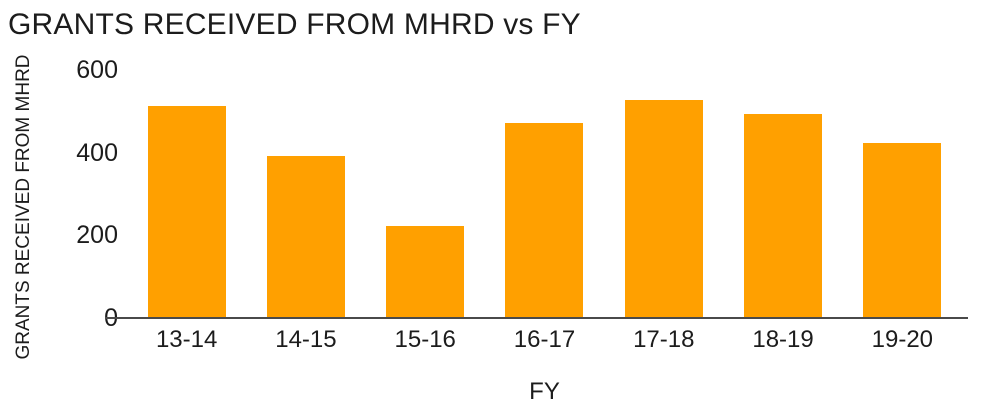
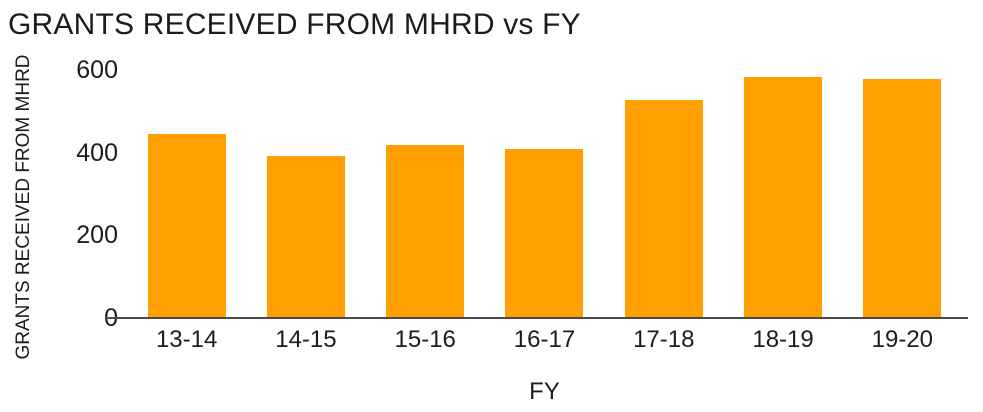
13-14: 510 -> 440
15-16: 220 -> 420
16-17: 470 -> 410
18-19: 490 -> 580
19-20: 420 -> 580
